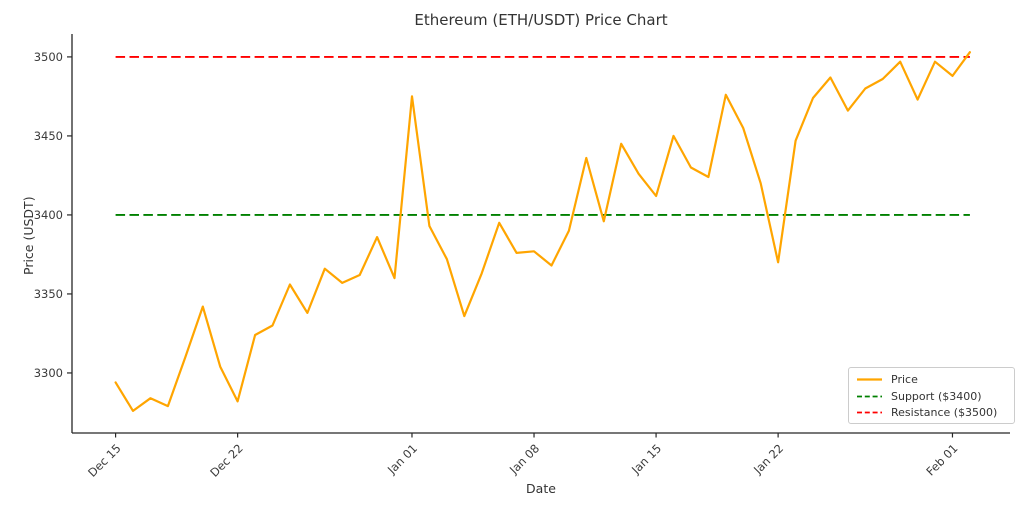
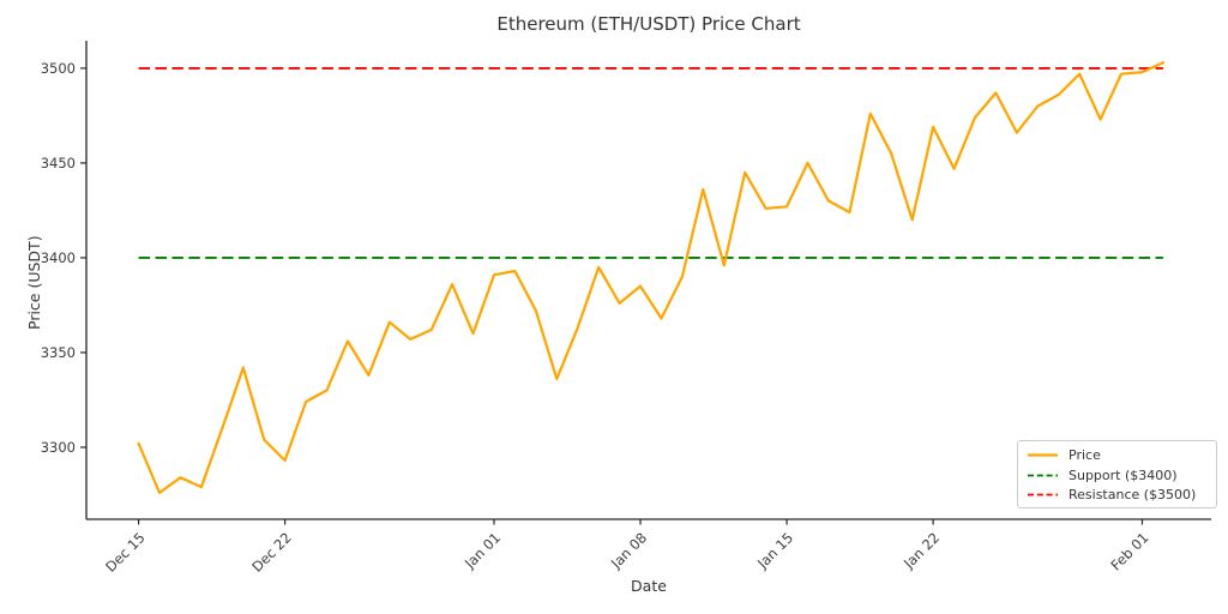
Dec 15: 3294 -> 3302
Dec 22: 3282 -> 3293
Jan 01: 3475 -> 3391
Jan 08: 3377 -> 3385
Jan 15: 3412 -> 3427
Jan 22: 3370 -> 3469
Feb 01: 3488 -> 3498
